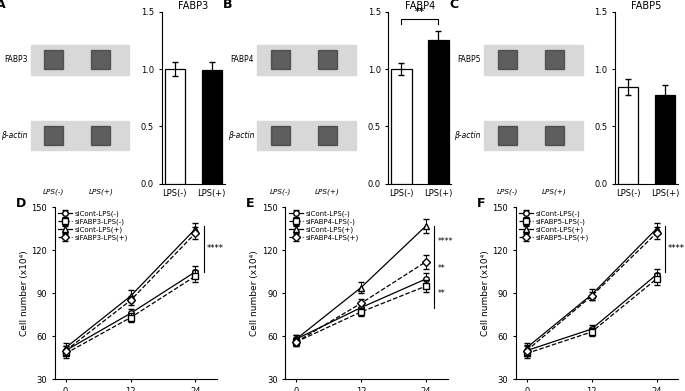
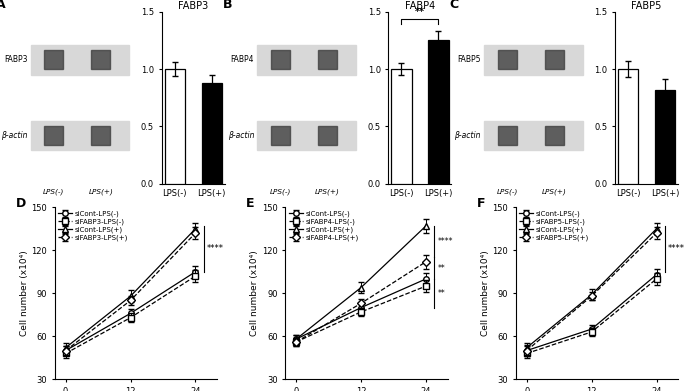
FABP3/LPS(+): 0.99 -> 0.88
FABP5/LPS(-): 0.84 -> 1.00
FABP5/LPS(+): 0.77 -> 0.82
